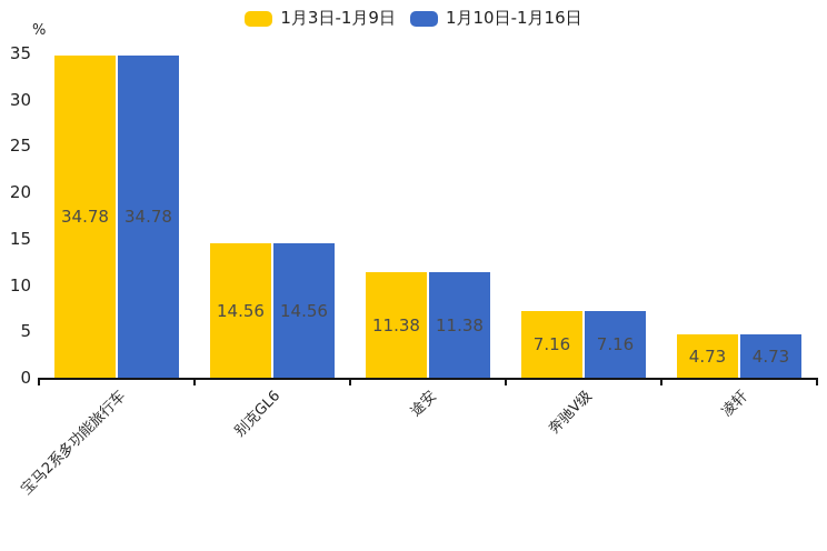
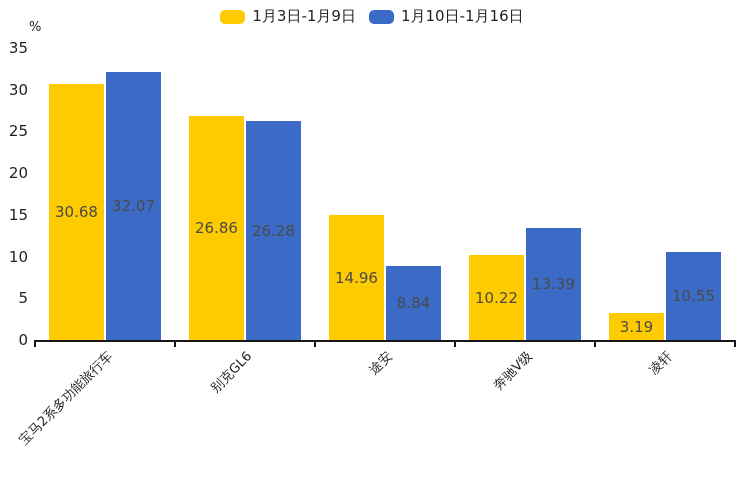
1月3日-1月9日/宝马2系多功能旅行车: 34.78 -> 30.68
1月10日-1月16日/宝马2系多功能旅行车: 34.78 -> 32.07
1月3日-1月9日/别克GL6: 14.56 -> 26.86
1月10日-1月16日/别克GL6: 14.56 -> 26.28
1月3日-1月9日/途安: 11.38 -> 14.96
1月10日-1月16日/途安: 11.38 -> 8.84
1月3日-1月9日/奔驰V级: 7.16 -> 10.22
1月10日-1月16日/奔驰V级: 7.16 -> 13.39
1月3日-1月9日/凌轩: 4.73 -> 3.19
1月10日-1月16日/凌轩: 4.73 -> 10.55
